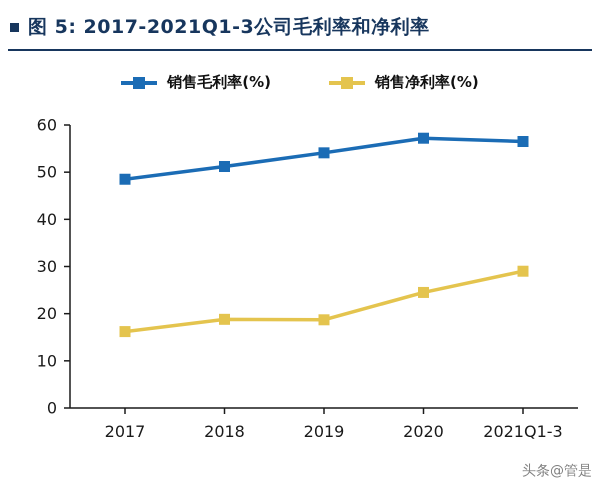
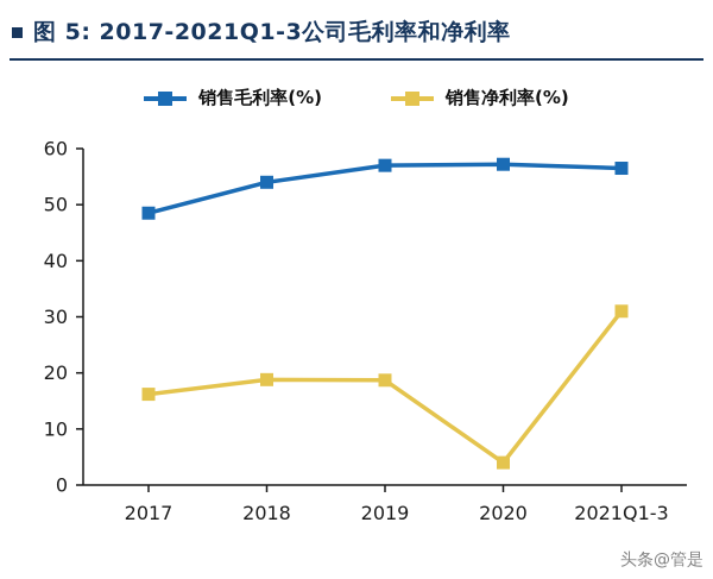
销售毛利率(%)/2018: 51 -> 54
销售毛利率(%)/2019: 54 -> 57
销售净利率(%)/2020: 24 -> 4
销售净利率(%)/2021Q1-3: 29 -> 31
